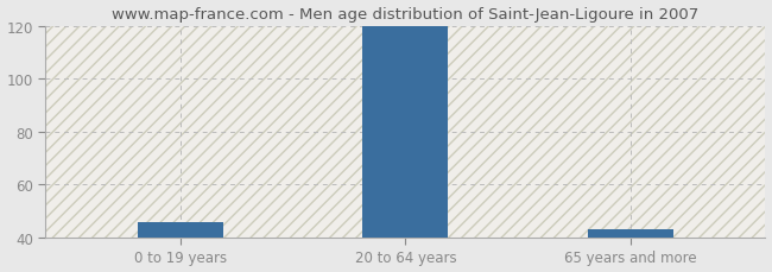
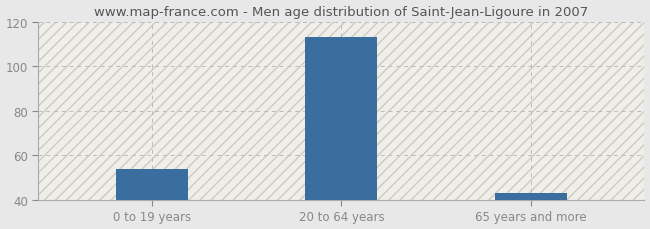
0 to 19 years: 46 -> 54
20 to 64 years: 120 -> 113
